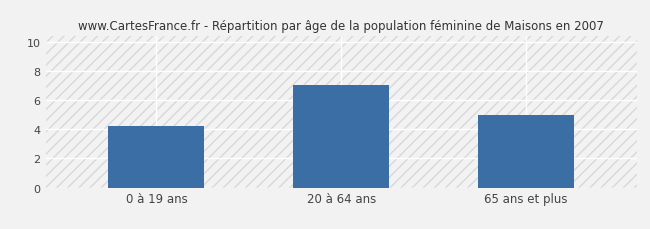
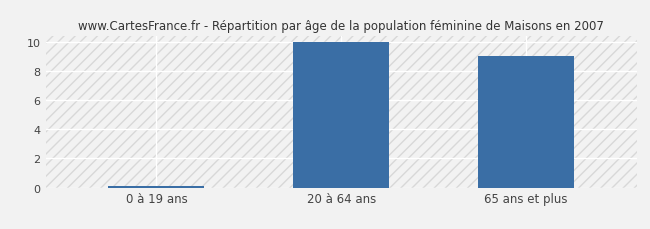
0 à 19 ans: 4.2 -> 0.1
20 à 64 ans: 7.0 -> 10.0
65 ans et plus: 5.0 -> 9.0
